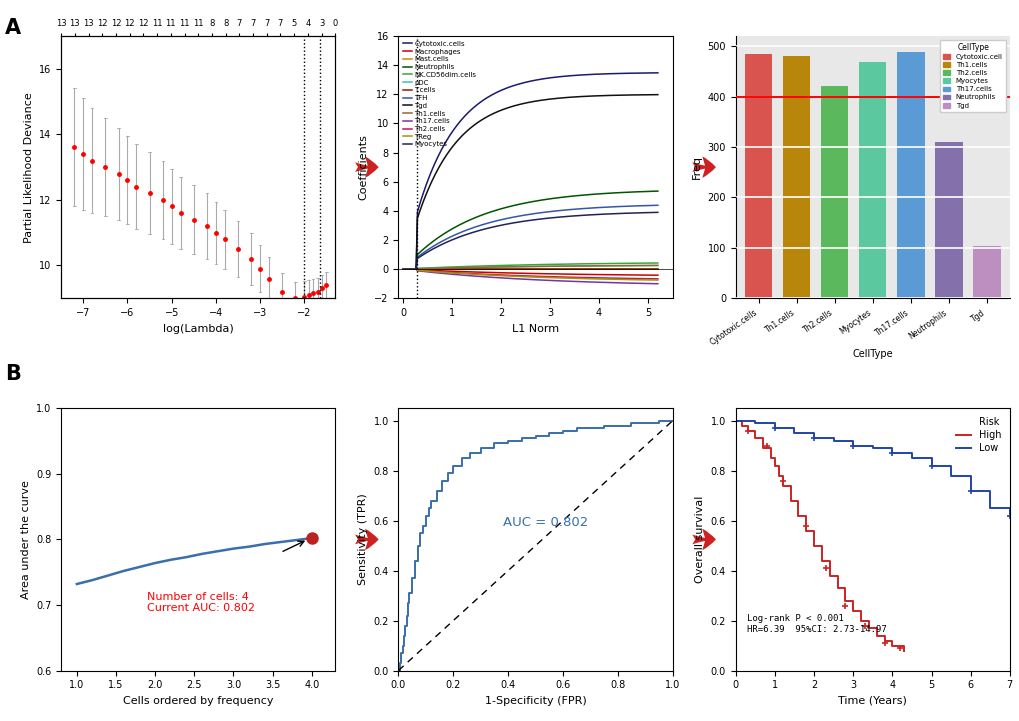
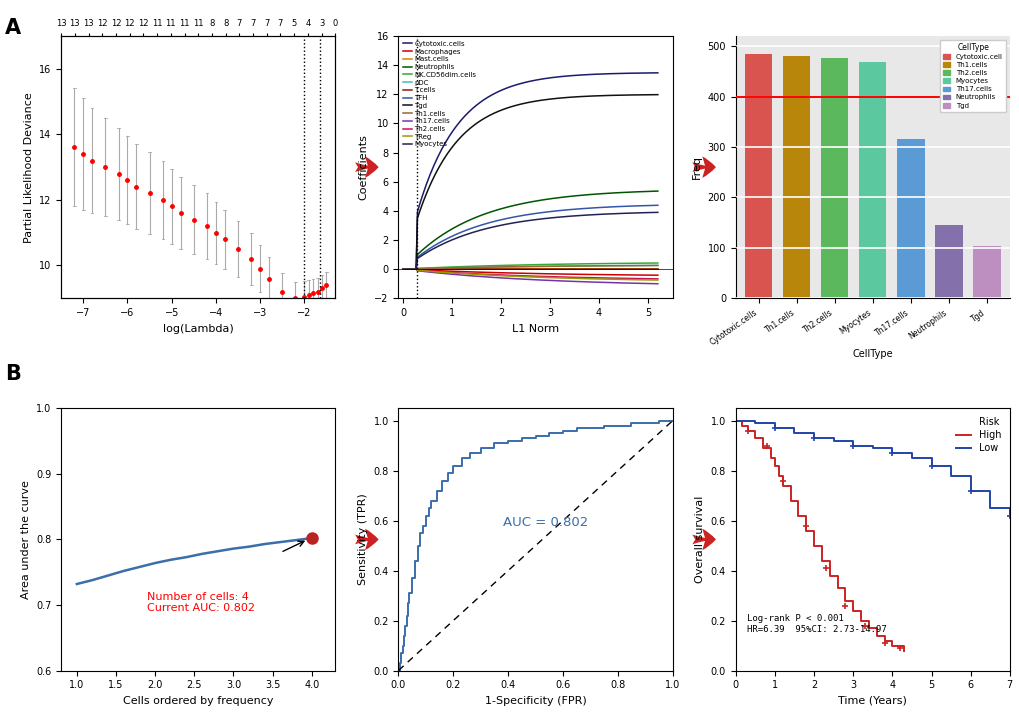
Th2.cells: 420 -> 477
Th17.cells: 488 -> 315
Neutrophils: 310 -> 145
